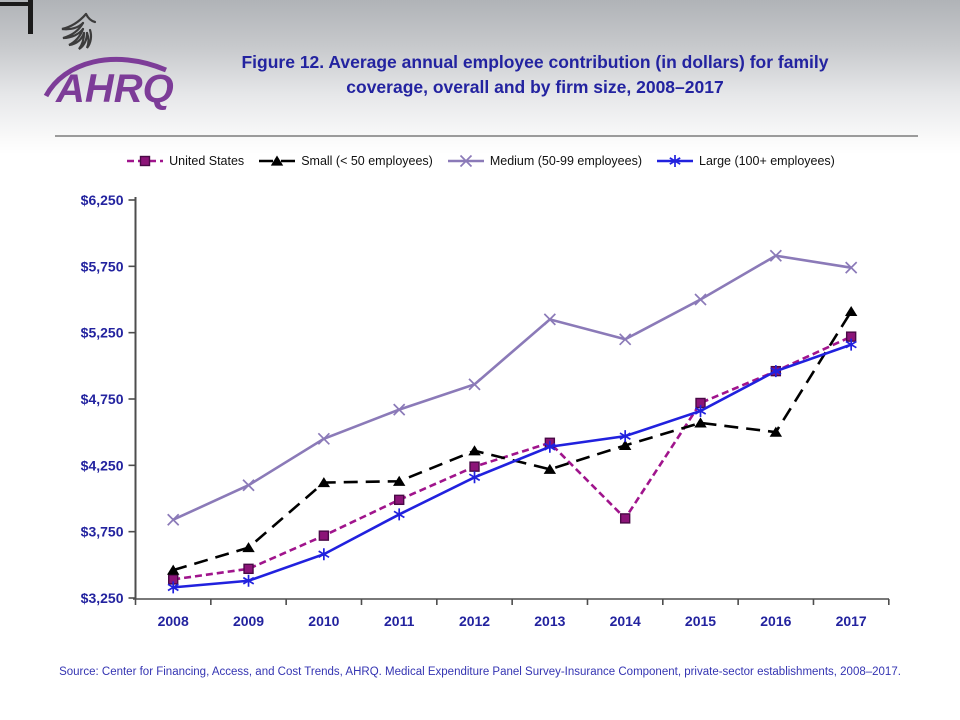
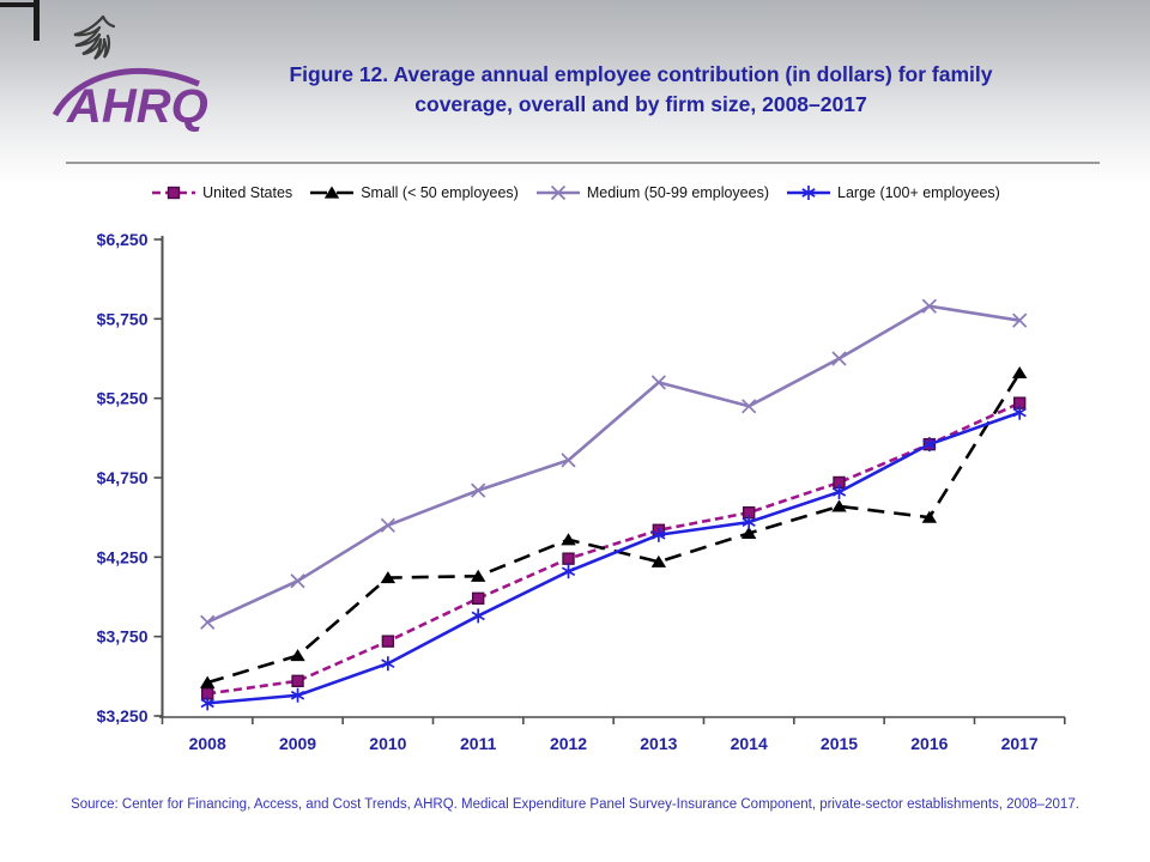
United States/2014: $3850 -> $4530
